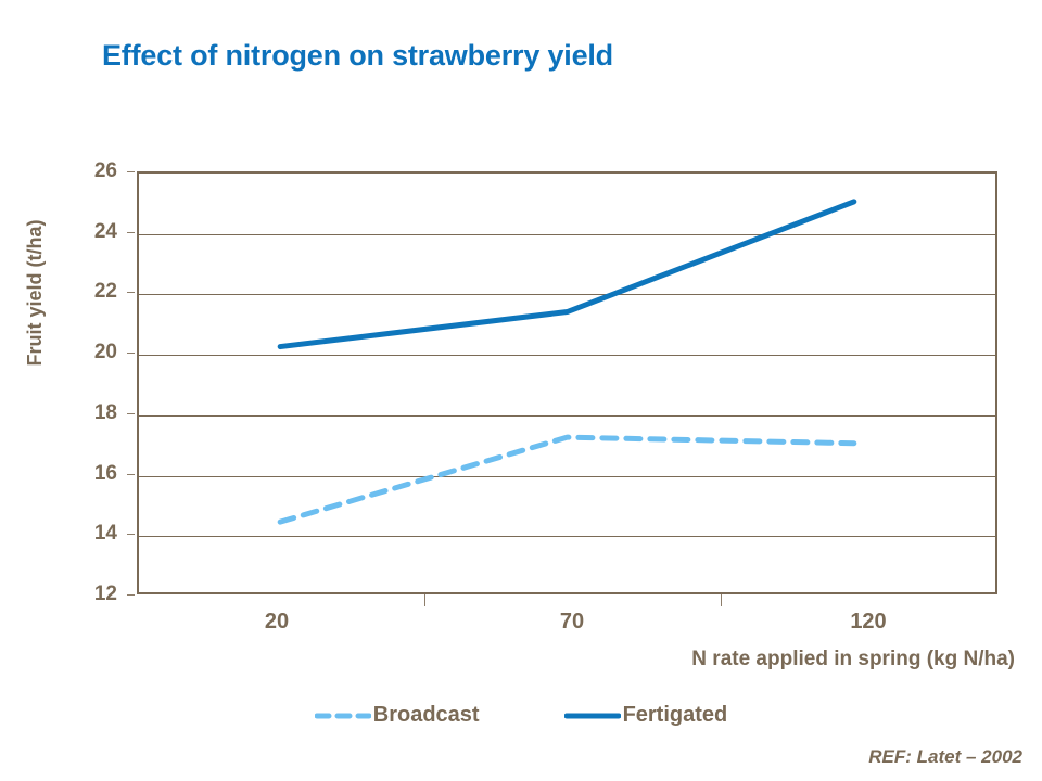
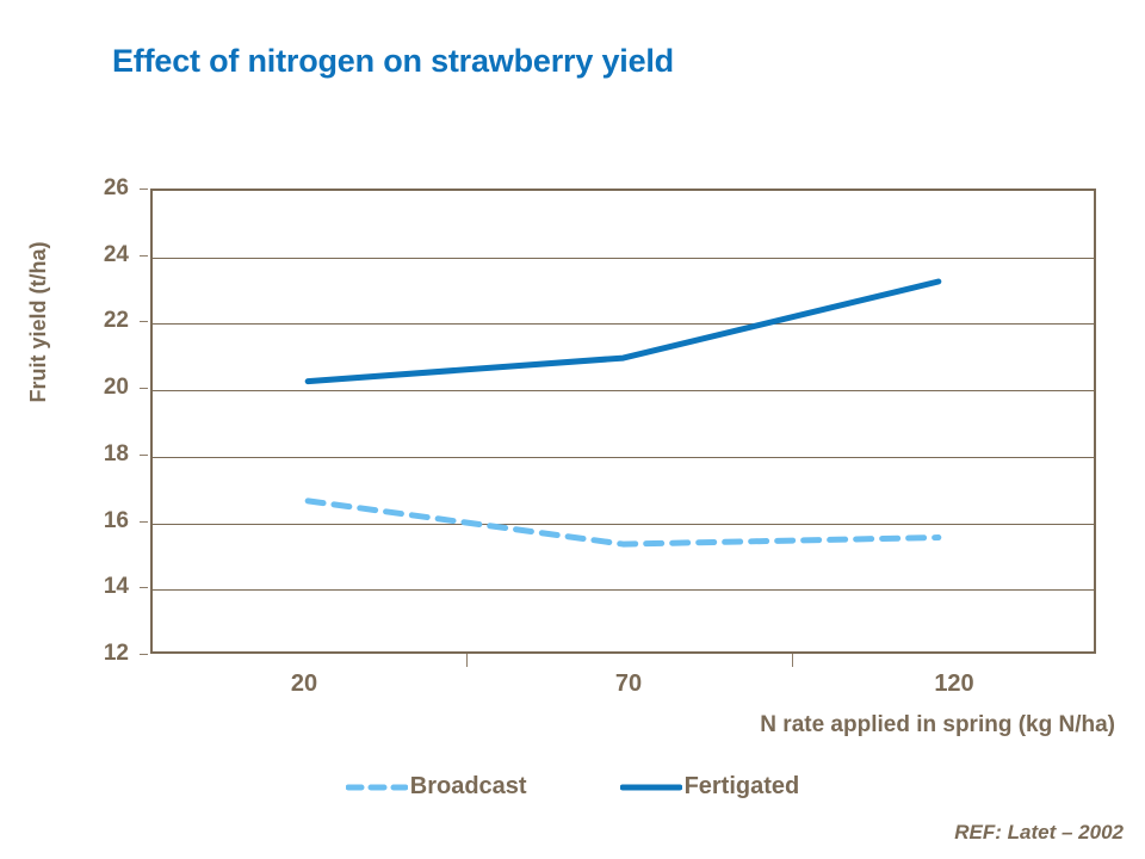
Broadcast/20: 14.4 -> 16.6
Broadcast/70: 17.2 -> 15.3
Fertigated/70: 21.4 -> 20.9
Broadcast/120: 17.0 -> 15.5
Fertigated/120: 25.0 -> 23.2
